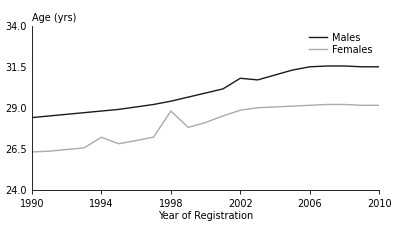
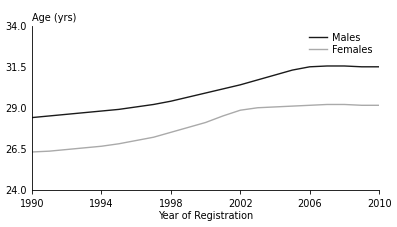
Females/1994: 27.2 -> 26.6
Females/1998: 28.8 -> 27.5
Males/2002: 30.8 -> 30.4
